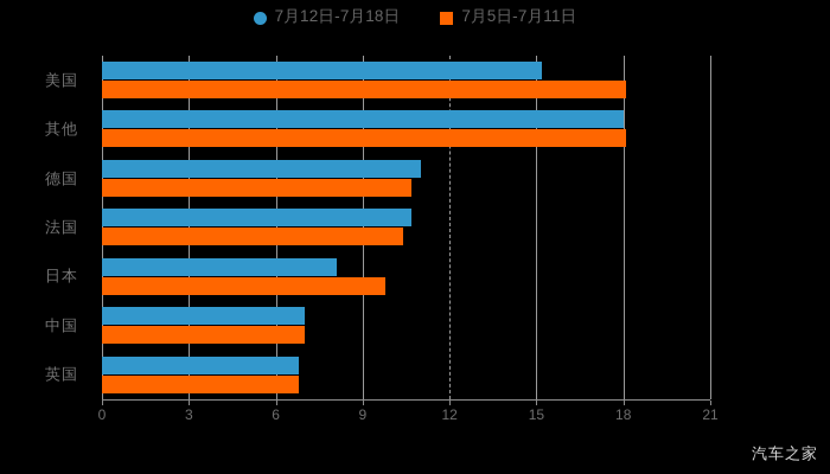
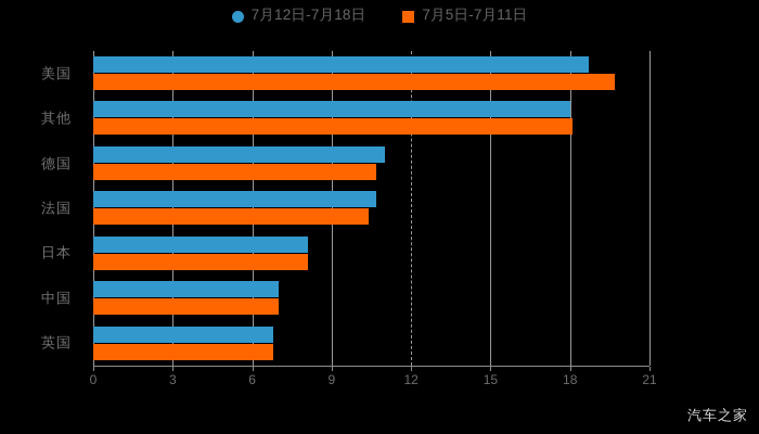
7月12日-7月18日/美国: 15.2 -> 18.7
7月5日-7月11日/美国: 18.1 -> 19.7
7月5日-7月11日/日本: 9.8 -> 8.1
